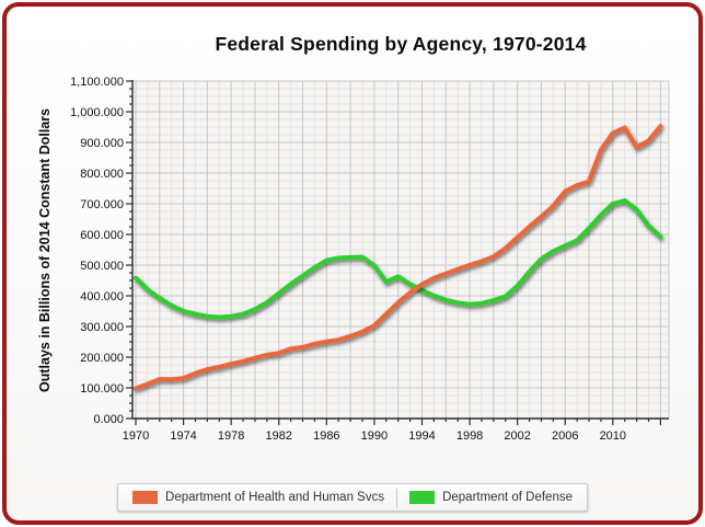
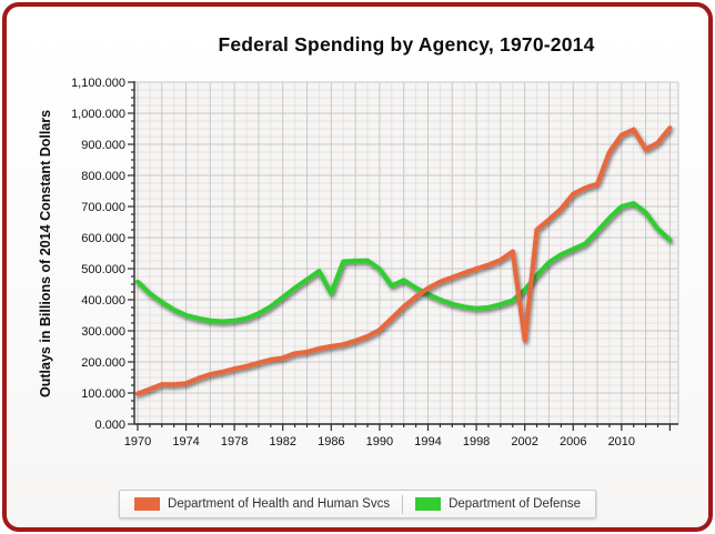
Department of Defense/1986: 520 -> 420
Department of Health and Human Svcs/2002: 590 -> 270
